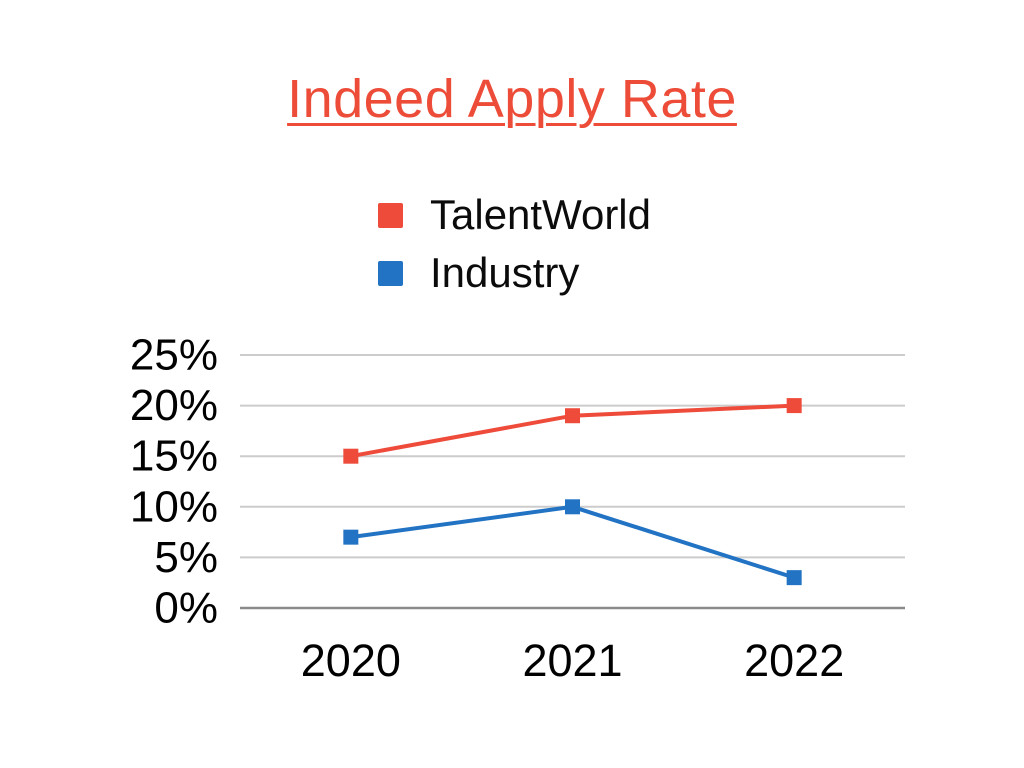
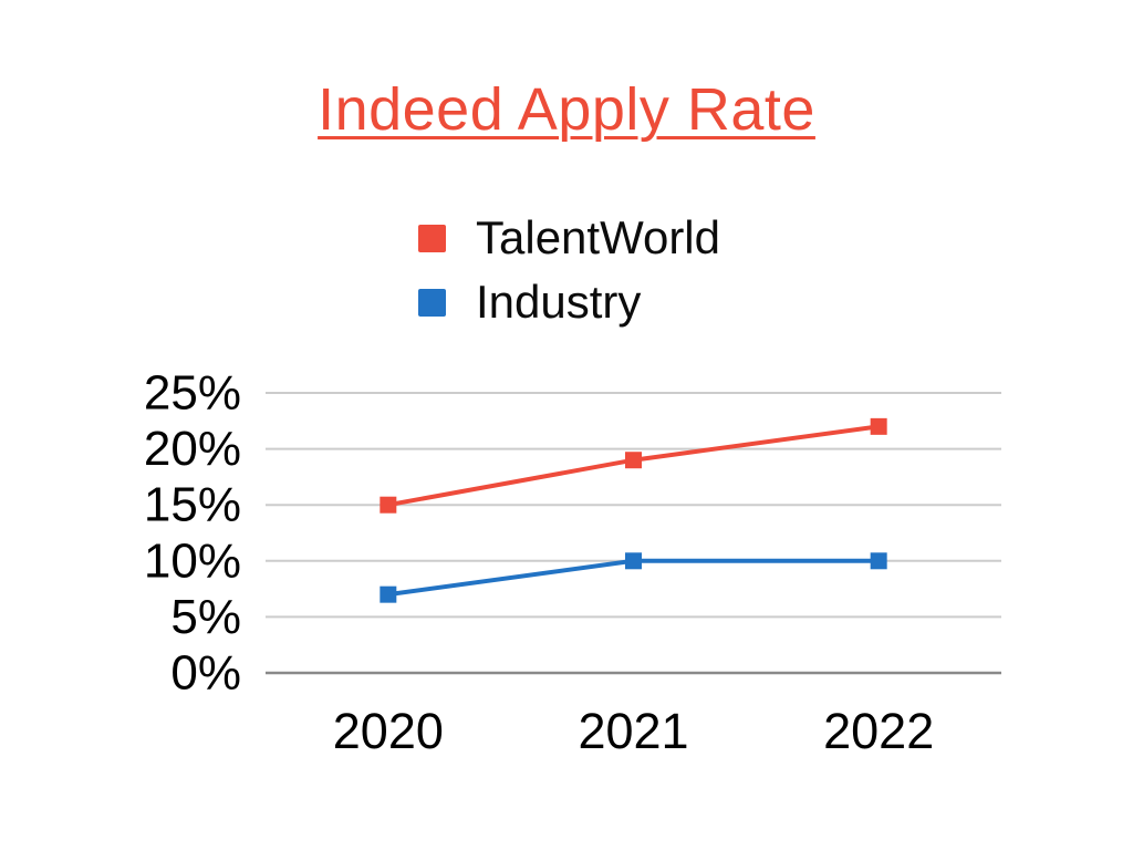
TalentWorld/2022: 20% -> 22%
Industry/2022: 3% -> 10%
